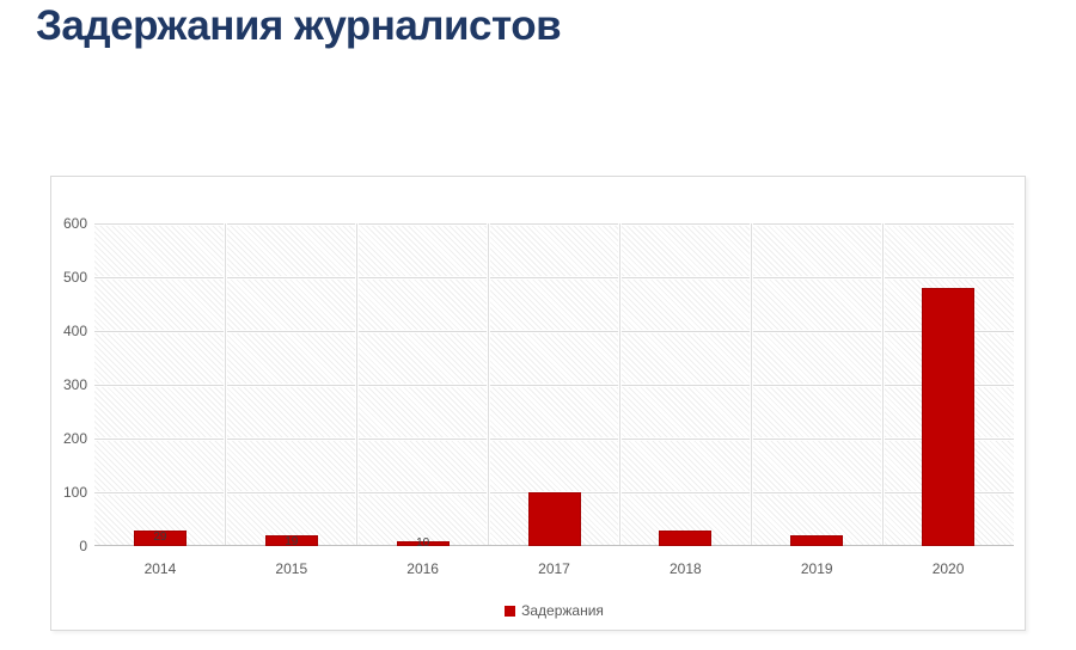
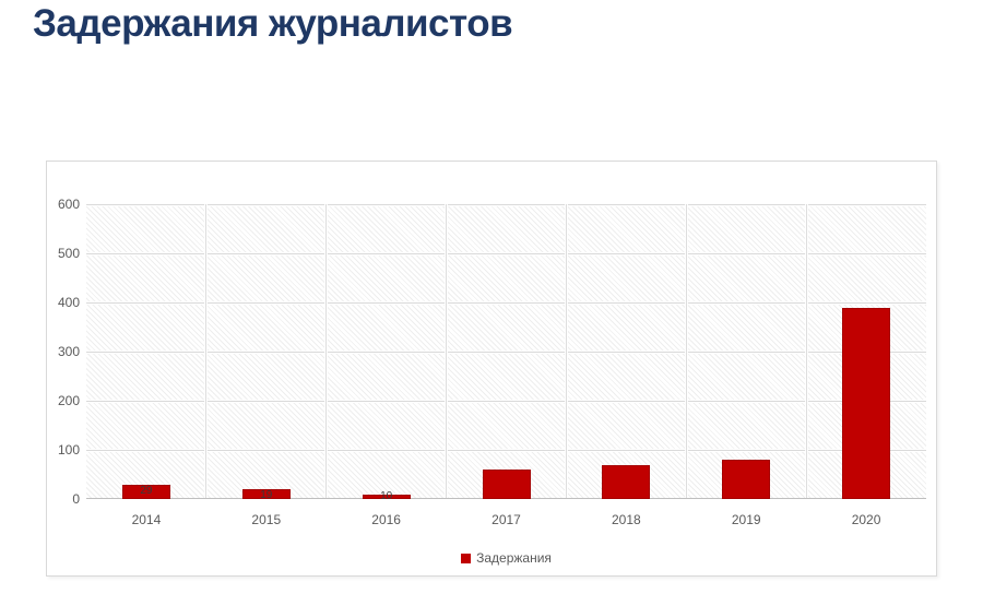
2017: 100 -> 60
2018: 30 -> 70
2019: 20 -> 80
2020: 480 -> 390
